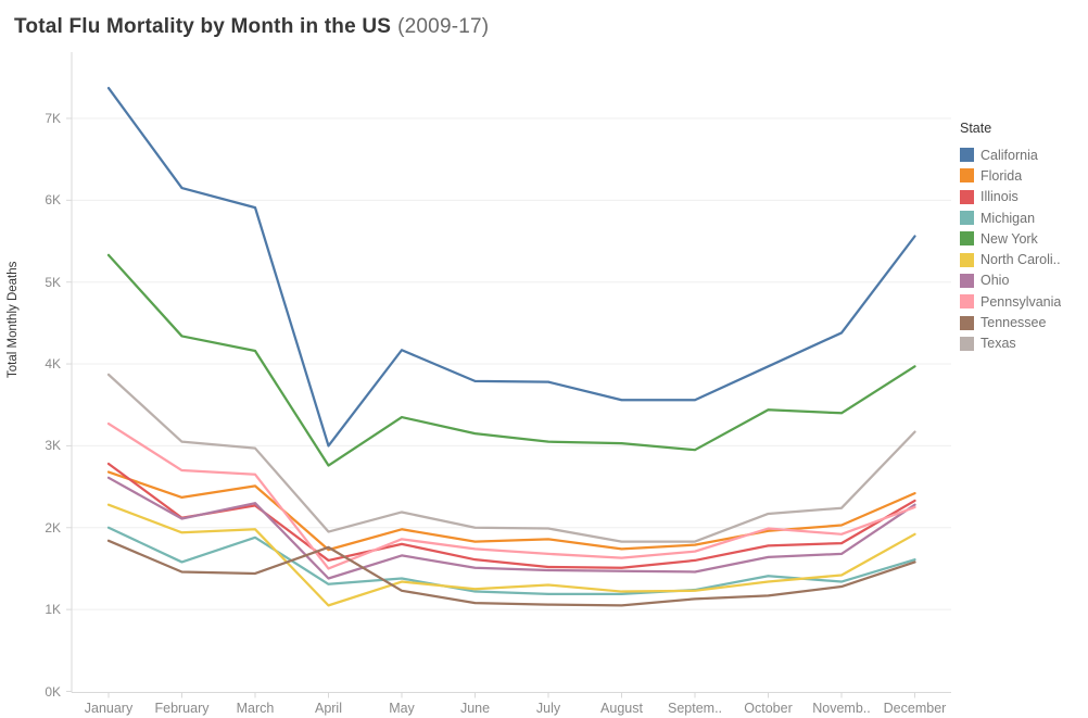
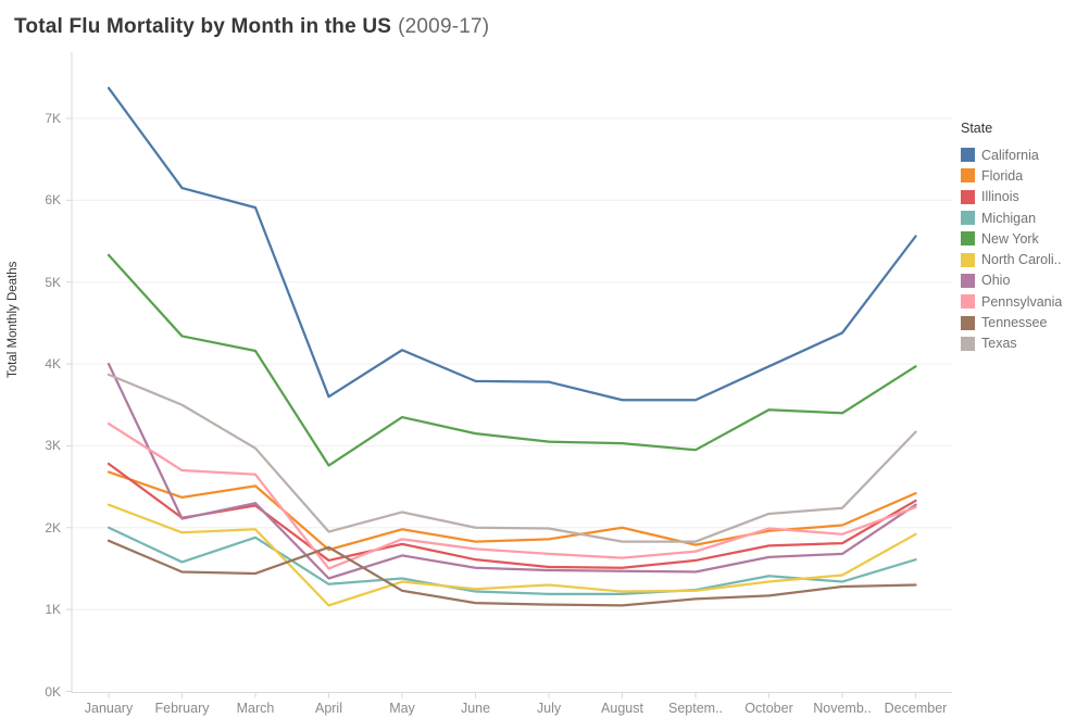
Ohio/January: 2.6K -> 4.0K
Texas/February: 3.0K -> 3.5K
California/April: 3.0K -> 3.6K
Florida/August: 1.7K -> 2.0K
Tennessee/December: 1.6K -> 1.3K
